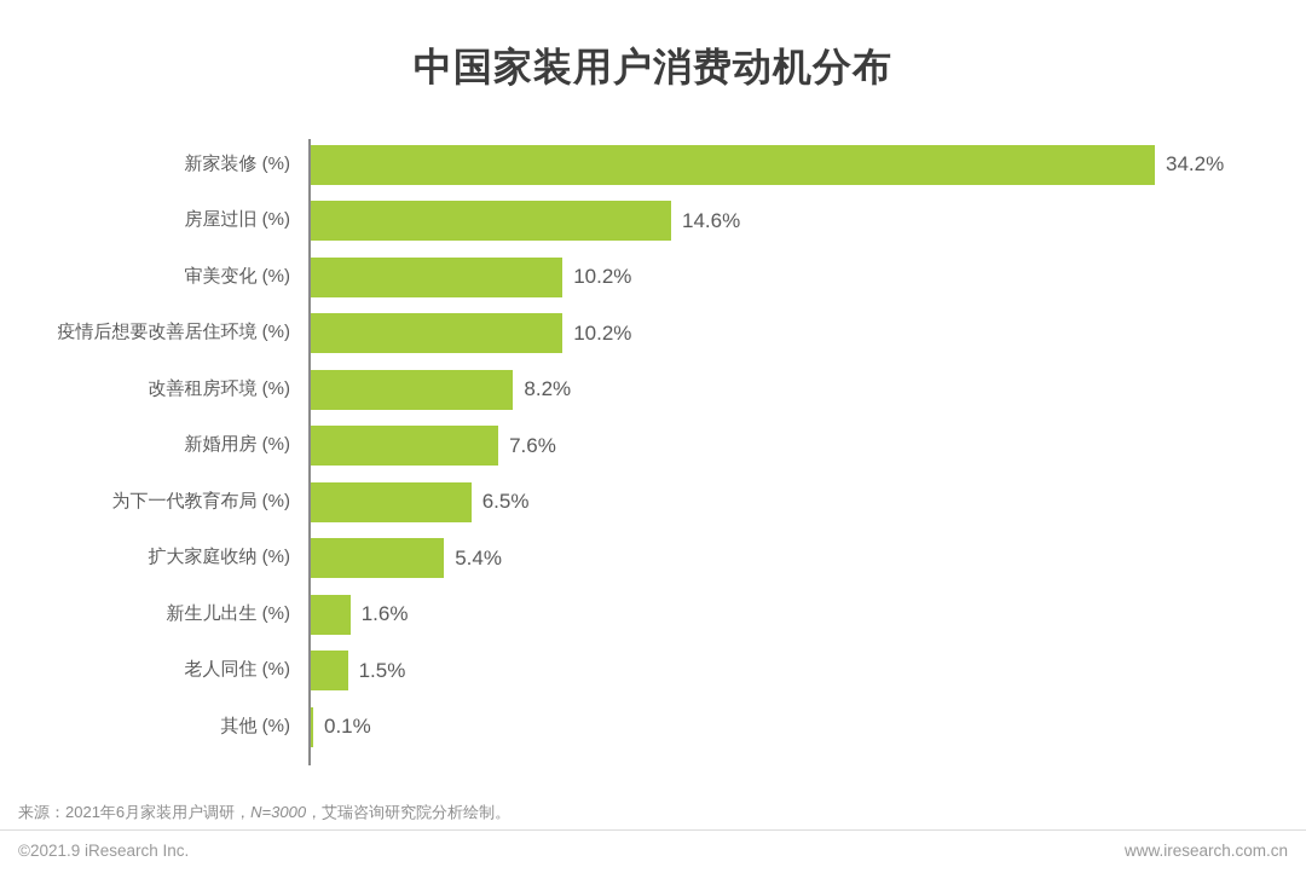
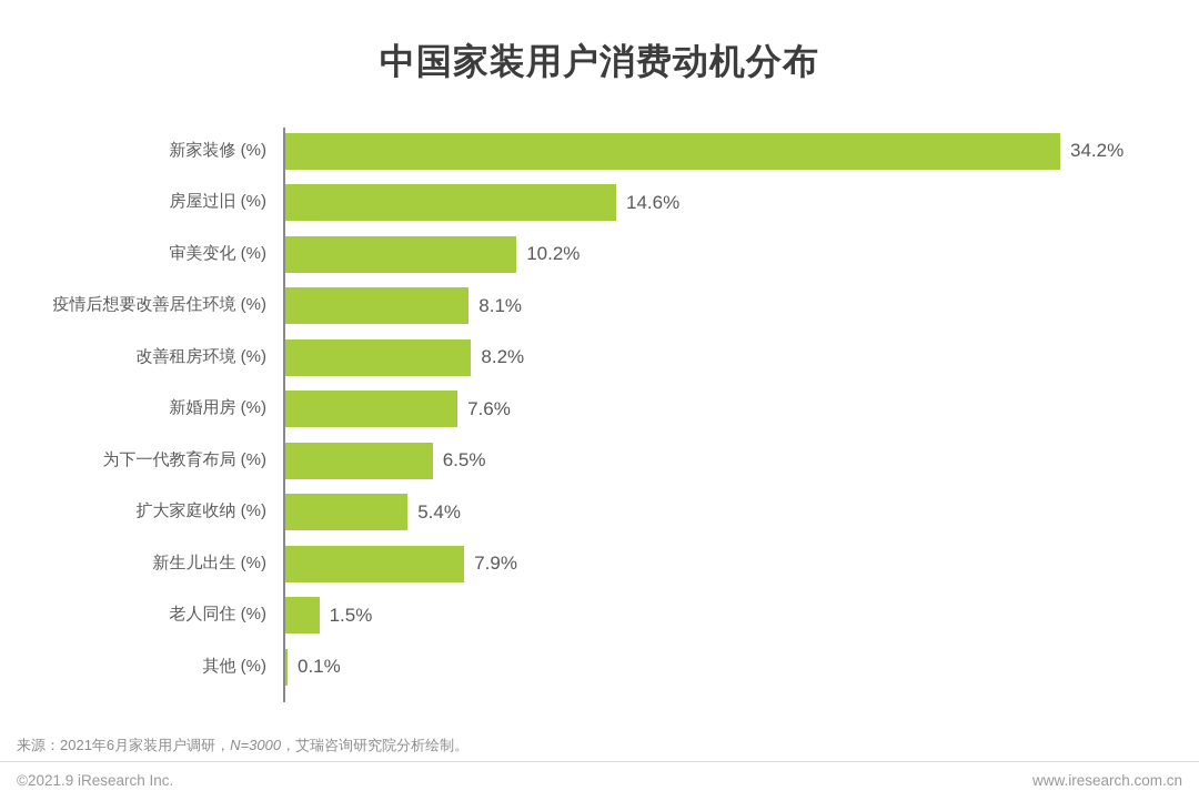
疫情后想要改善居住环境 (%): 10.2% -> 8.1%
新生儿出生 (%): 1.6% -> 7.9%
